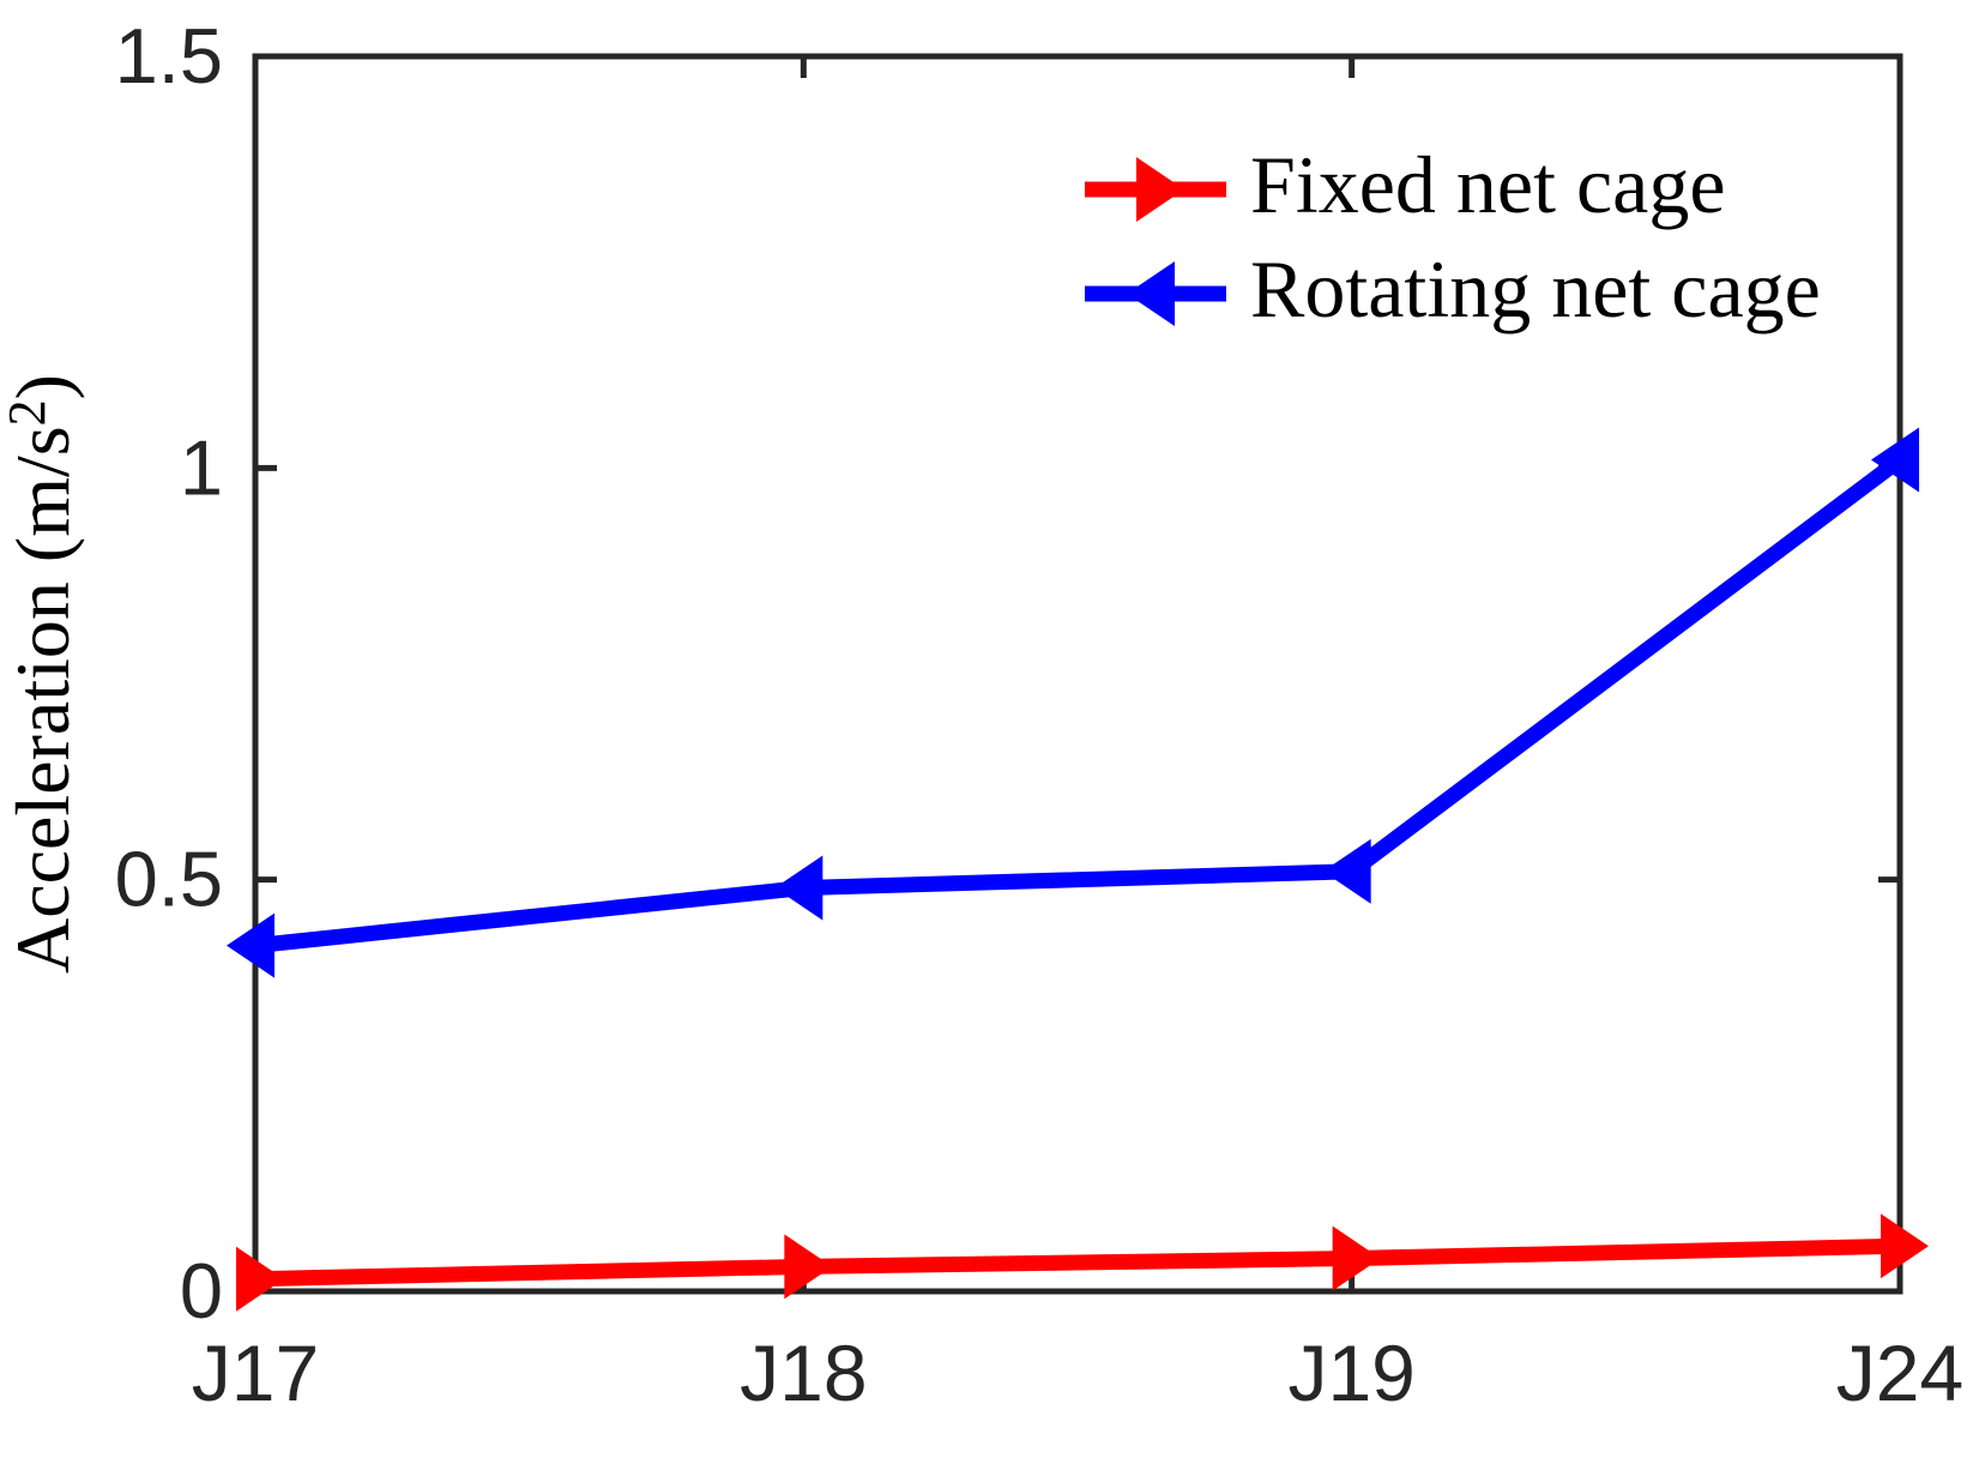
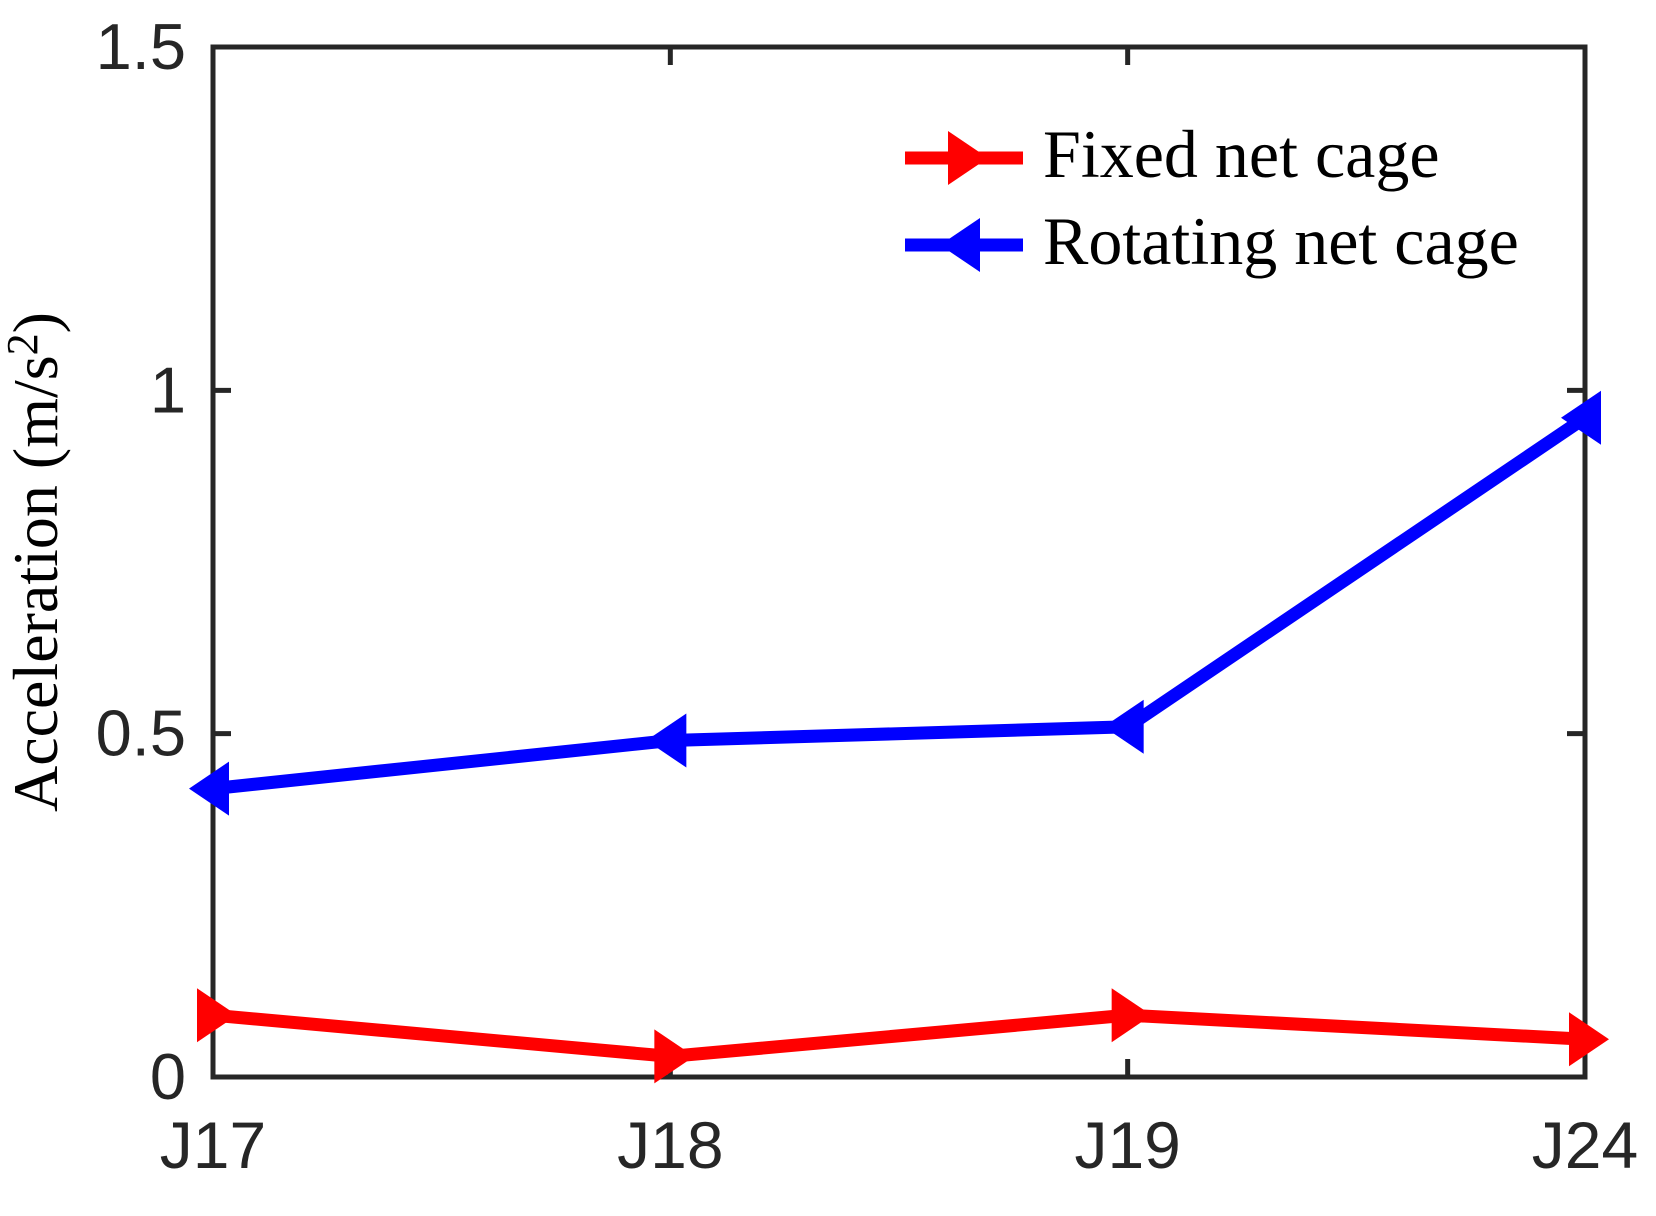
Fixed net cage/J17: 0.01 -> 0.09
Fixed net cage/J19: 0.04 -> 0.09
Rotating net cage/J24: 1.01 -> 0.96
